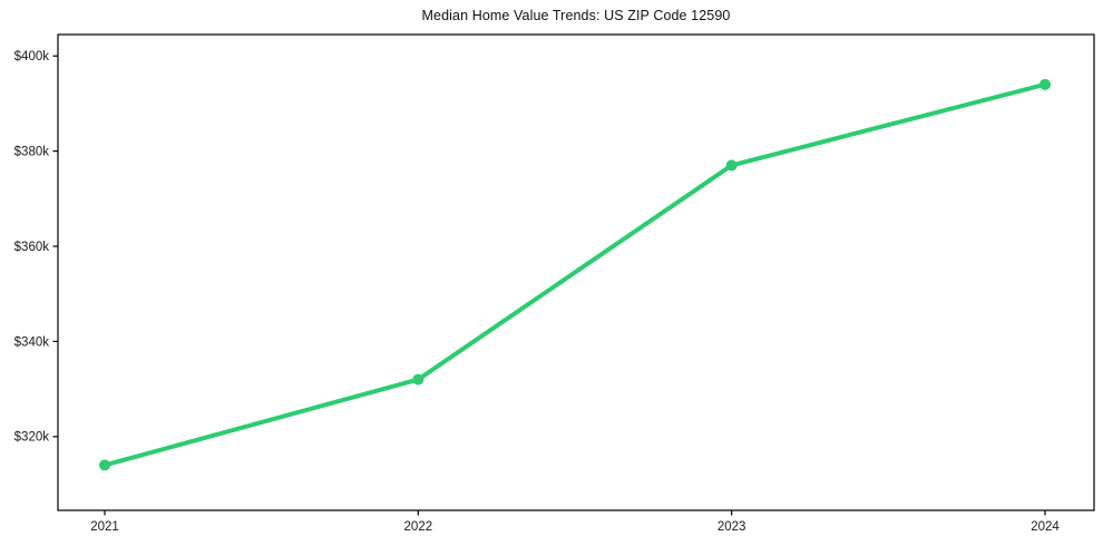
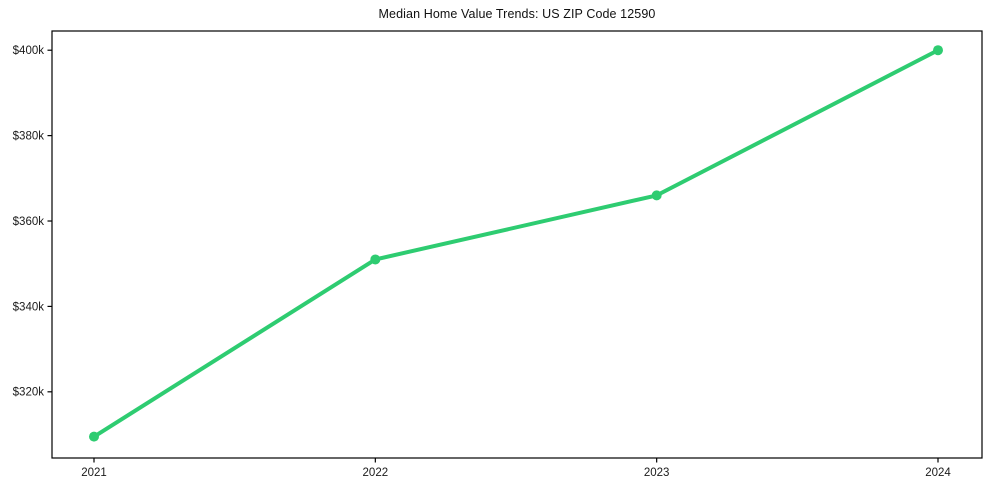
2021: $314k -> $310k
2022: $332k -> $351k
2023: $377k -> $366k
2024: $394k -> $400k
